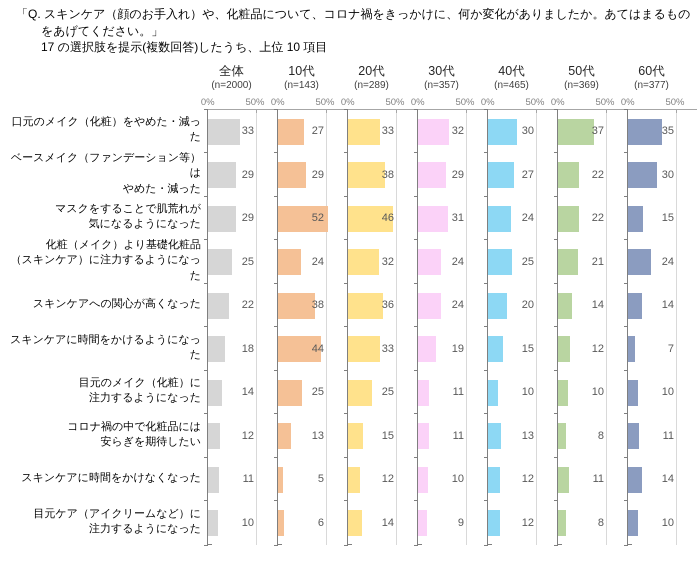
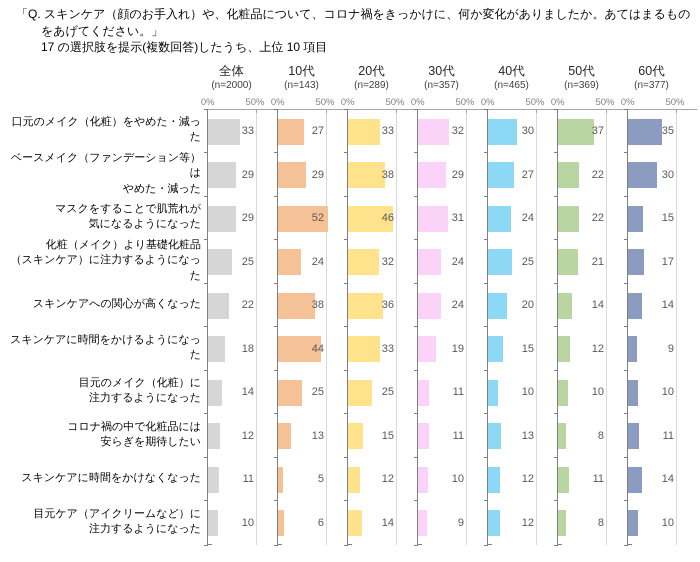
60代/化粧（メイク）より基礎化粧品 （スキンケア）に注力するようになった: 24 -> 17
60代/スキンケアに時間をかけるようになった: 7 -> 9
